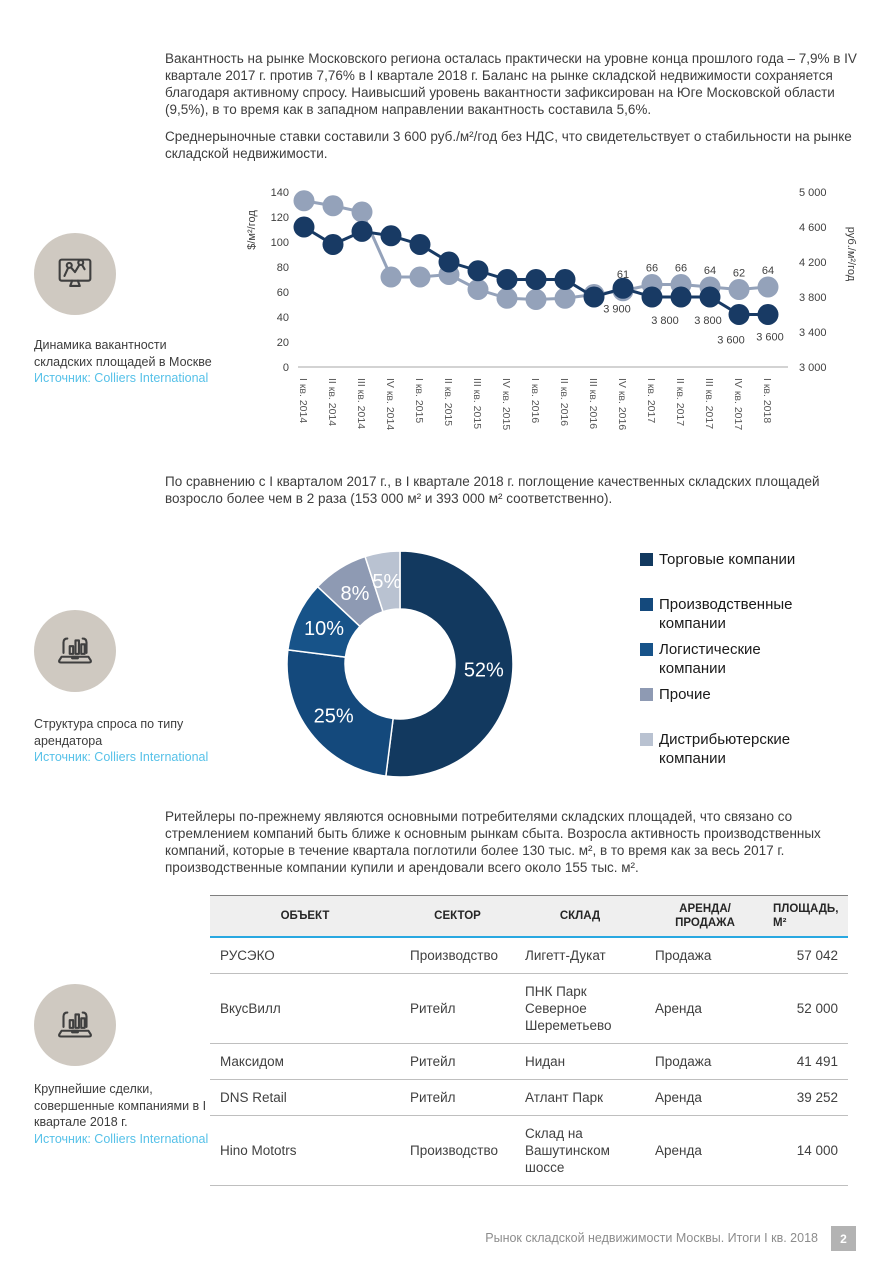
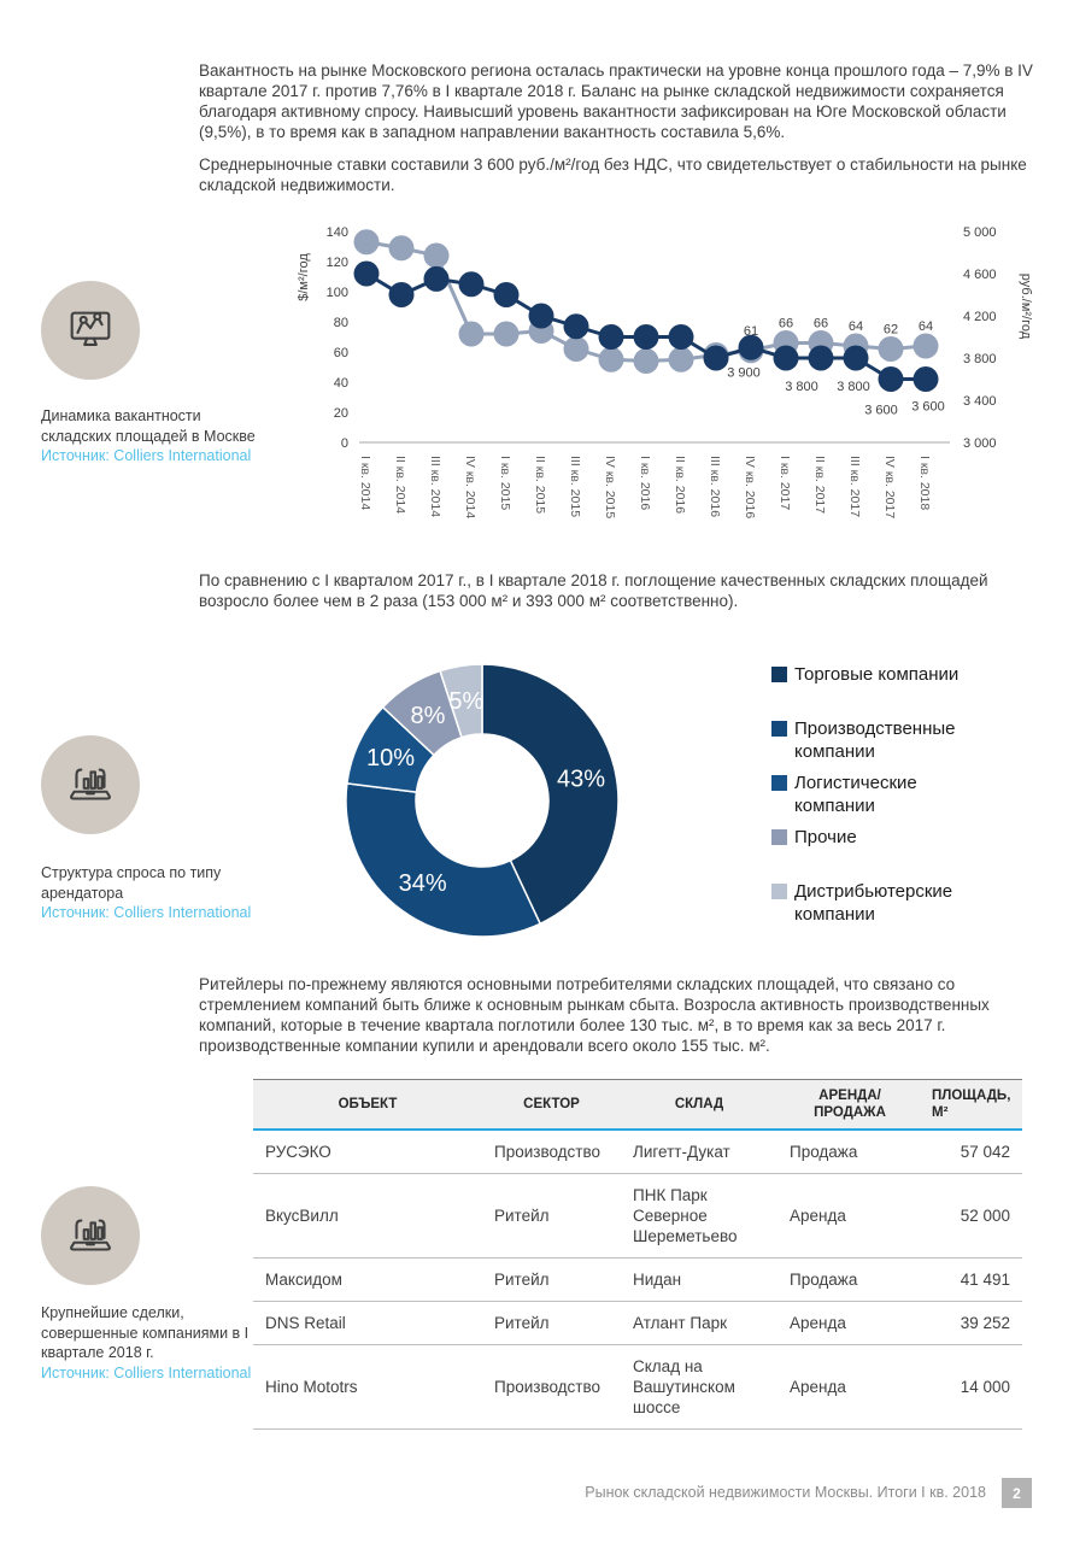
Структура спроса по типу арендатора/Торговые компании: 52% -> 43%
Структура спроса по типу арендатора/Производственные компании: 25% -> 34%
